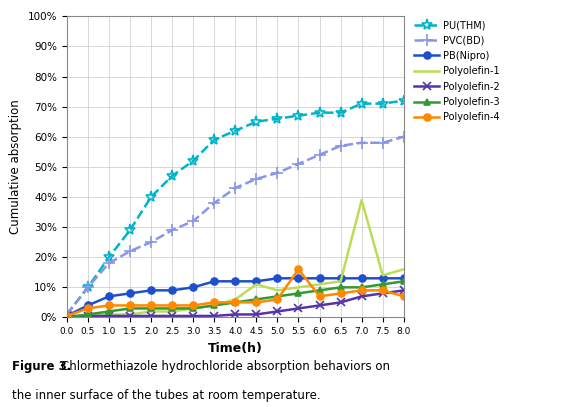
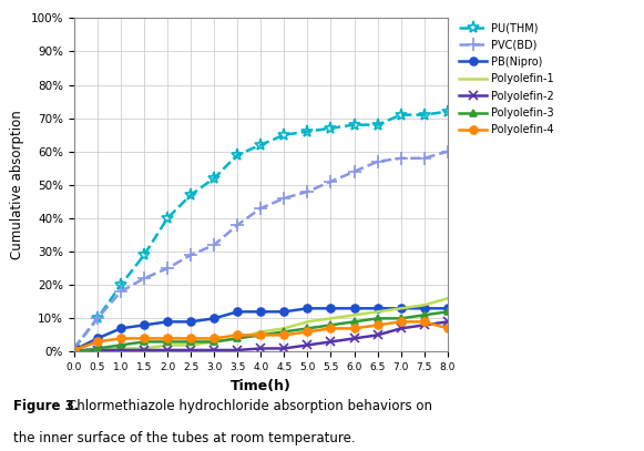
Polyolefin-1/4.5: 11.0% -> 7.0%
Polyolefin-4/5.5: 16.0% -> 7.0%
Polyolefin-1/7.0: 39.0% -> 13.0%
